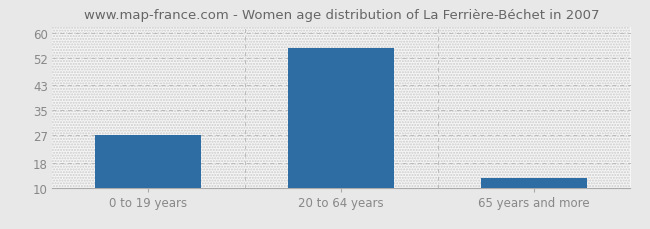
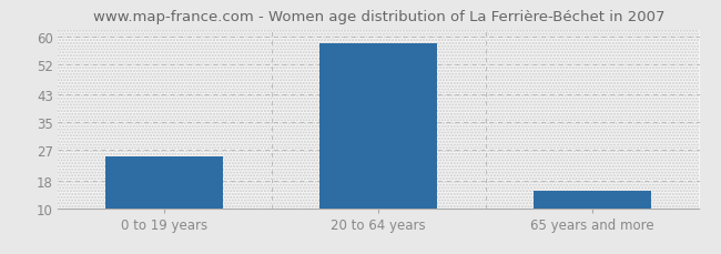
0 to 19 years: 27 -> 25
20 to 64 years: 55 -> 58
65 years and more: 13 -> 15
